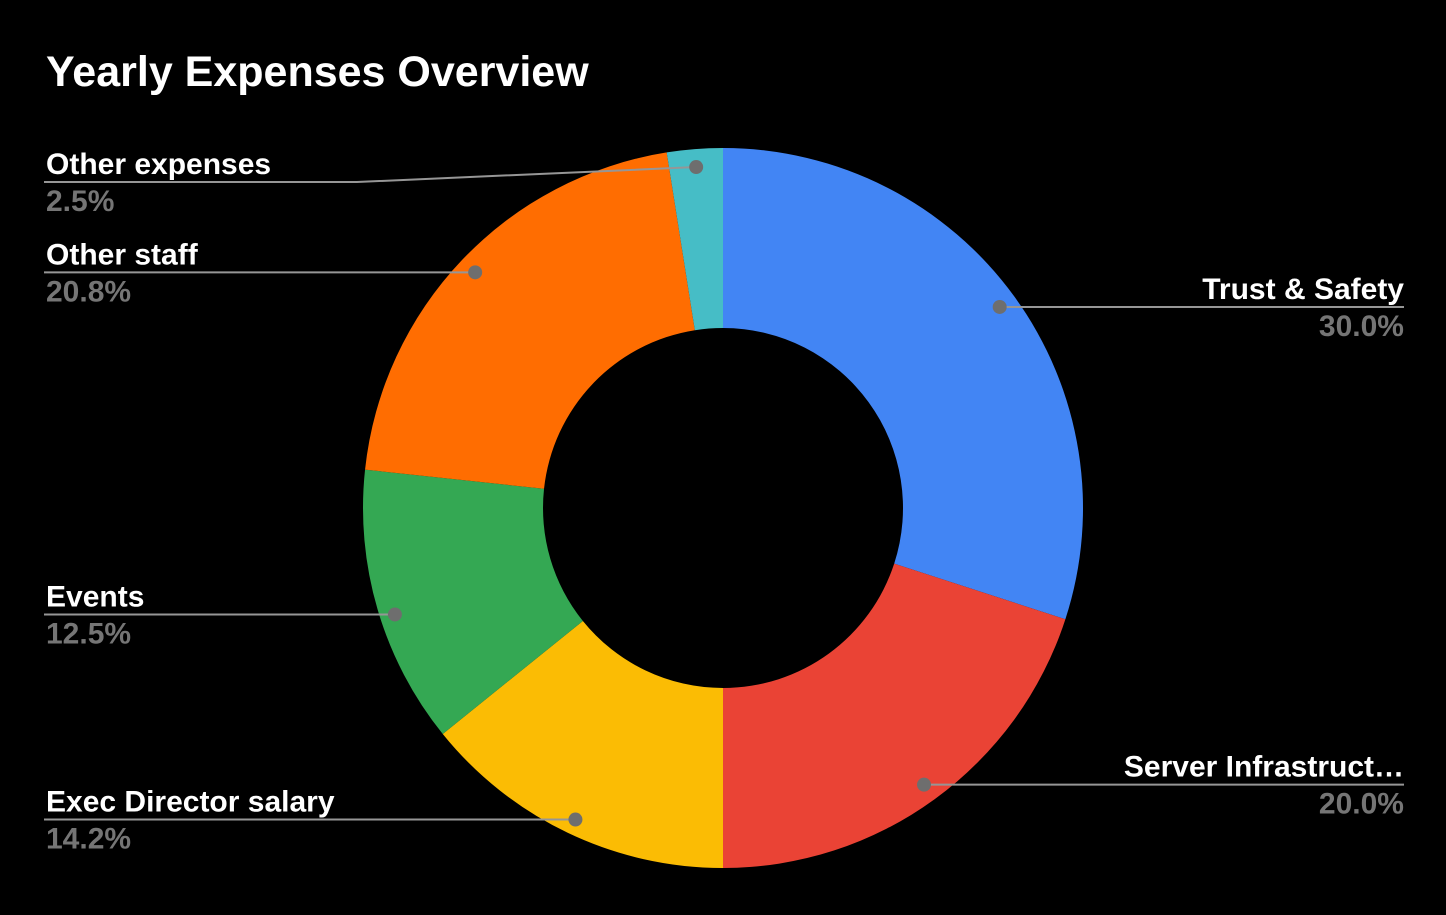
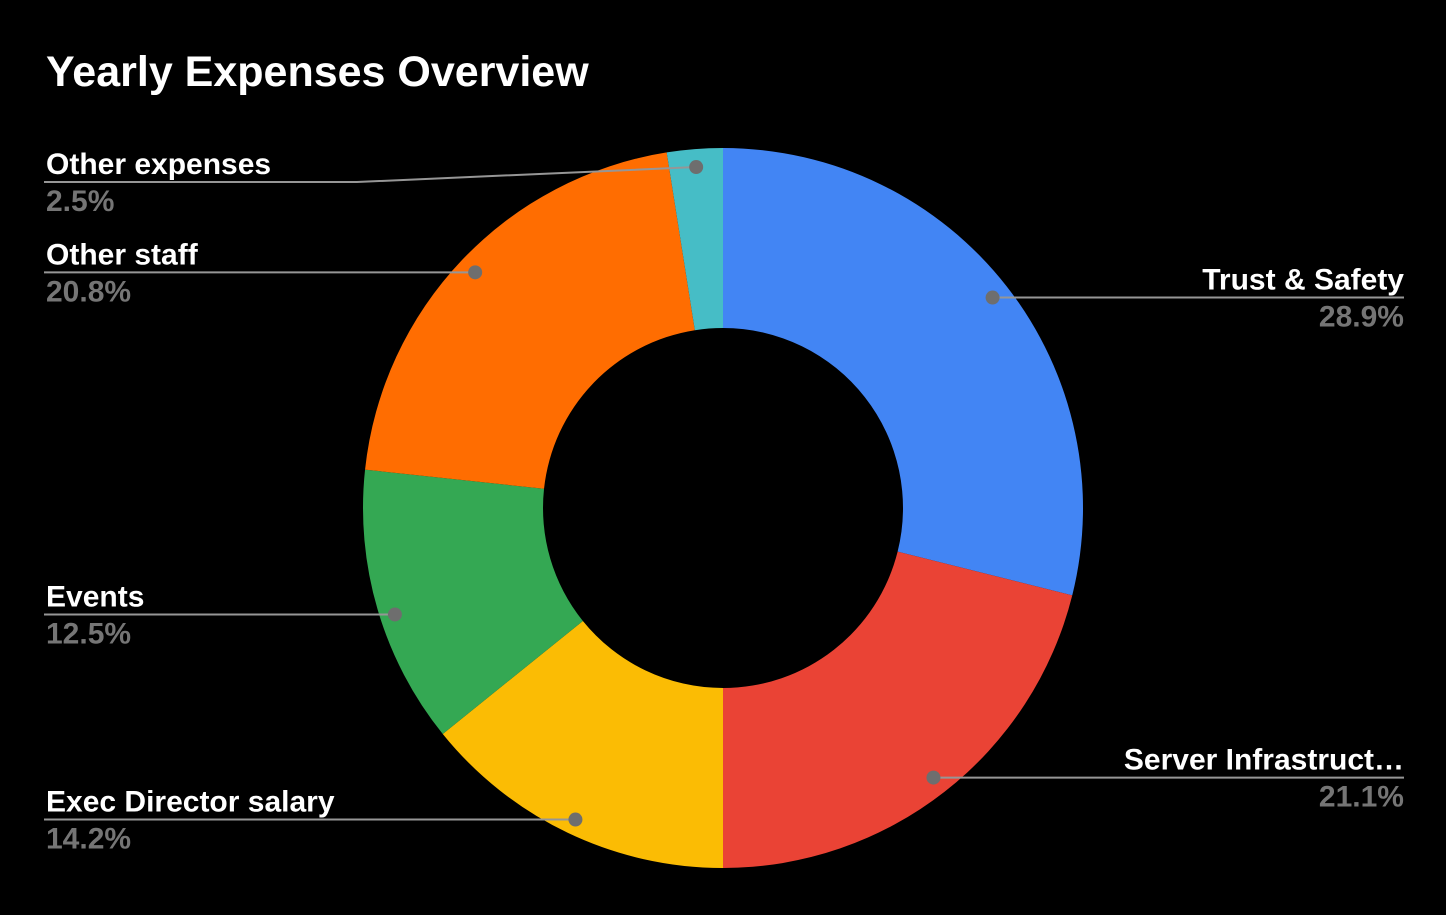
Trust & Safety: 30.0% -> 28.9%
Server Infrastruct…: 20.0% -> 21.1%
